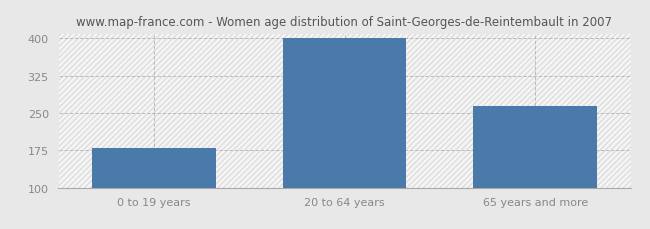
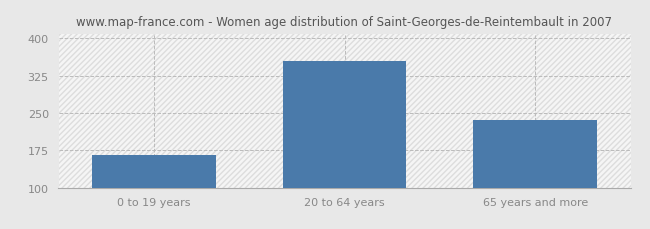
0 to 19 years: 180 -> 165
20 to 64 years: 400 -> 355
65 years and more: 265 -> 235
